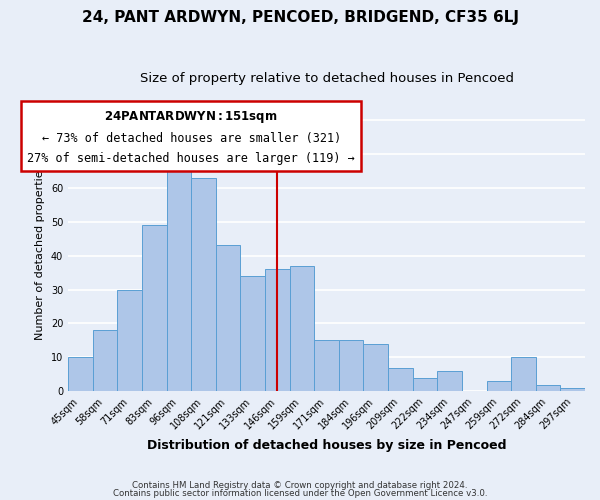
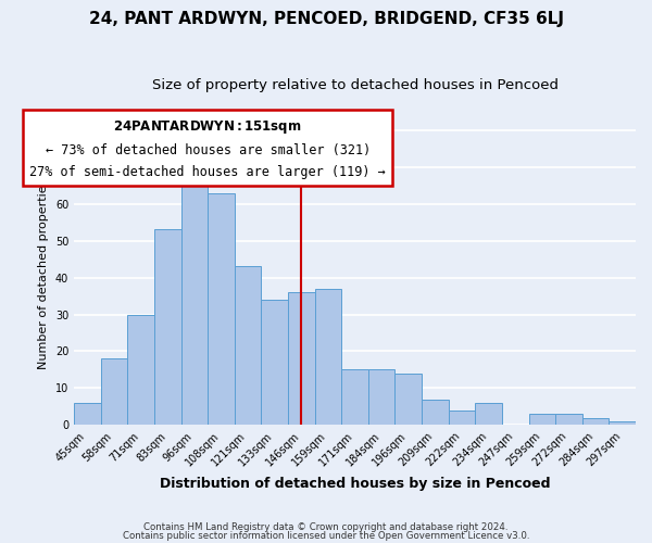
45sqm: 10 -> 6
83sqm: 49 -> 53
272sqm: 10 -> 3
